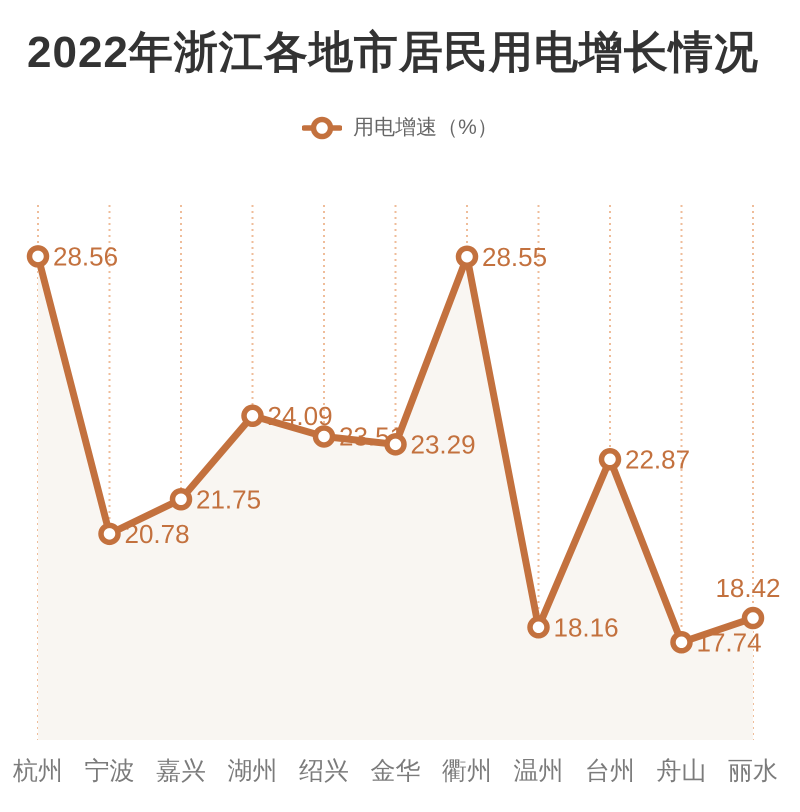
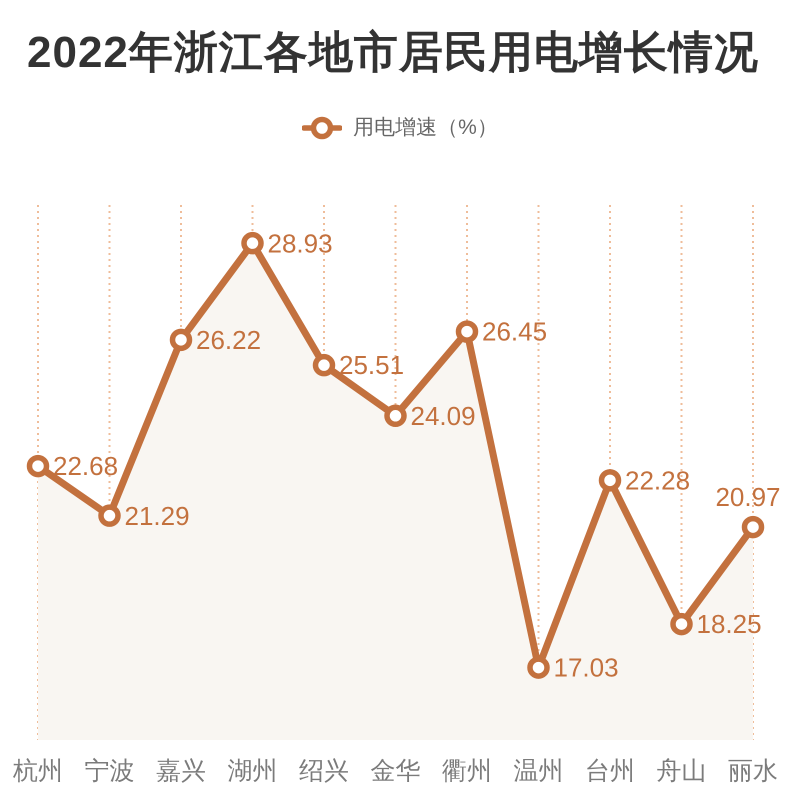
杭州: 28.56 -> 22.68
宁波: 20.78 -> 21.29
嘉兴: 21.75 -> 26.22
湖州: 24.09 -> 28.93
绍兴: 23.51 -> 25.51
金华: 23.29 -> 24.09
衢州: 28.55 -> 26.45
温州: 18.16 -> 17.03
台州: 22.87 -> 22.28
舟山: 17.74 -> 18.25
丽水: 18.42 -> 20.97
